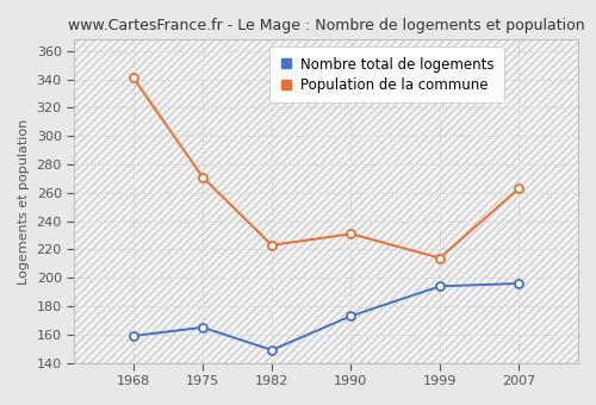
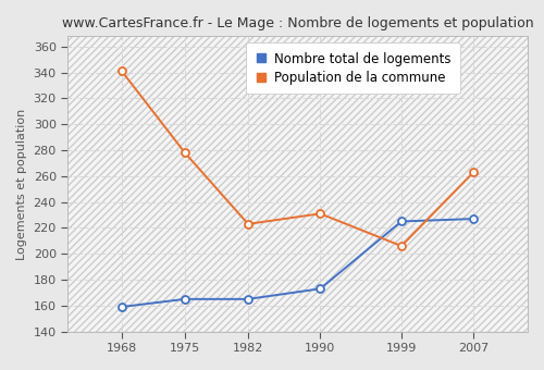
Population de la commune/1975: 271 -> 278
Nombre total de logements/1982: 149 -> 165
Nombre total de logements/1999: 194 -> 225
Population de la commune/1999: 214 -> 206
Nombre total de logements/2007: 196 -> 227
